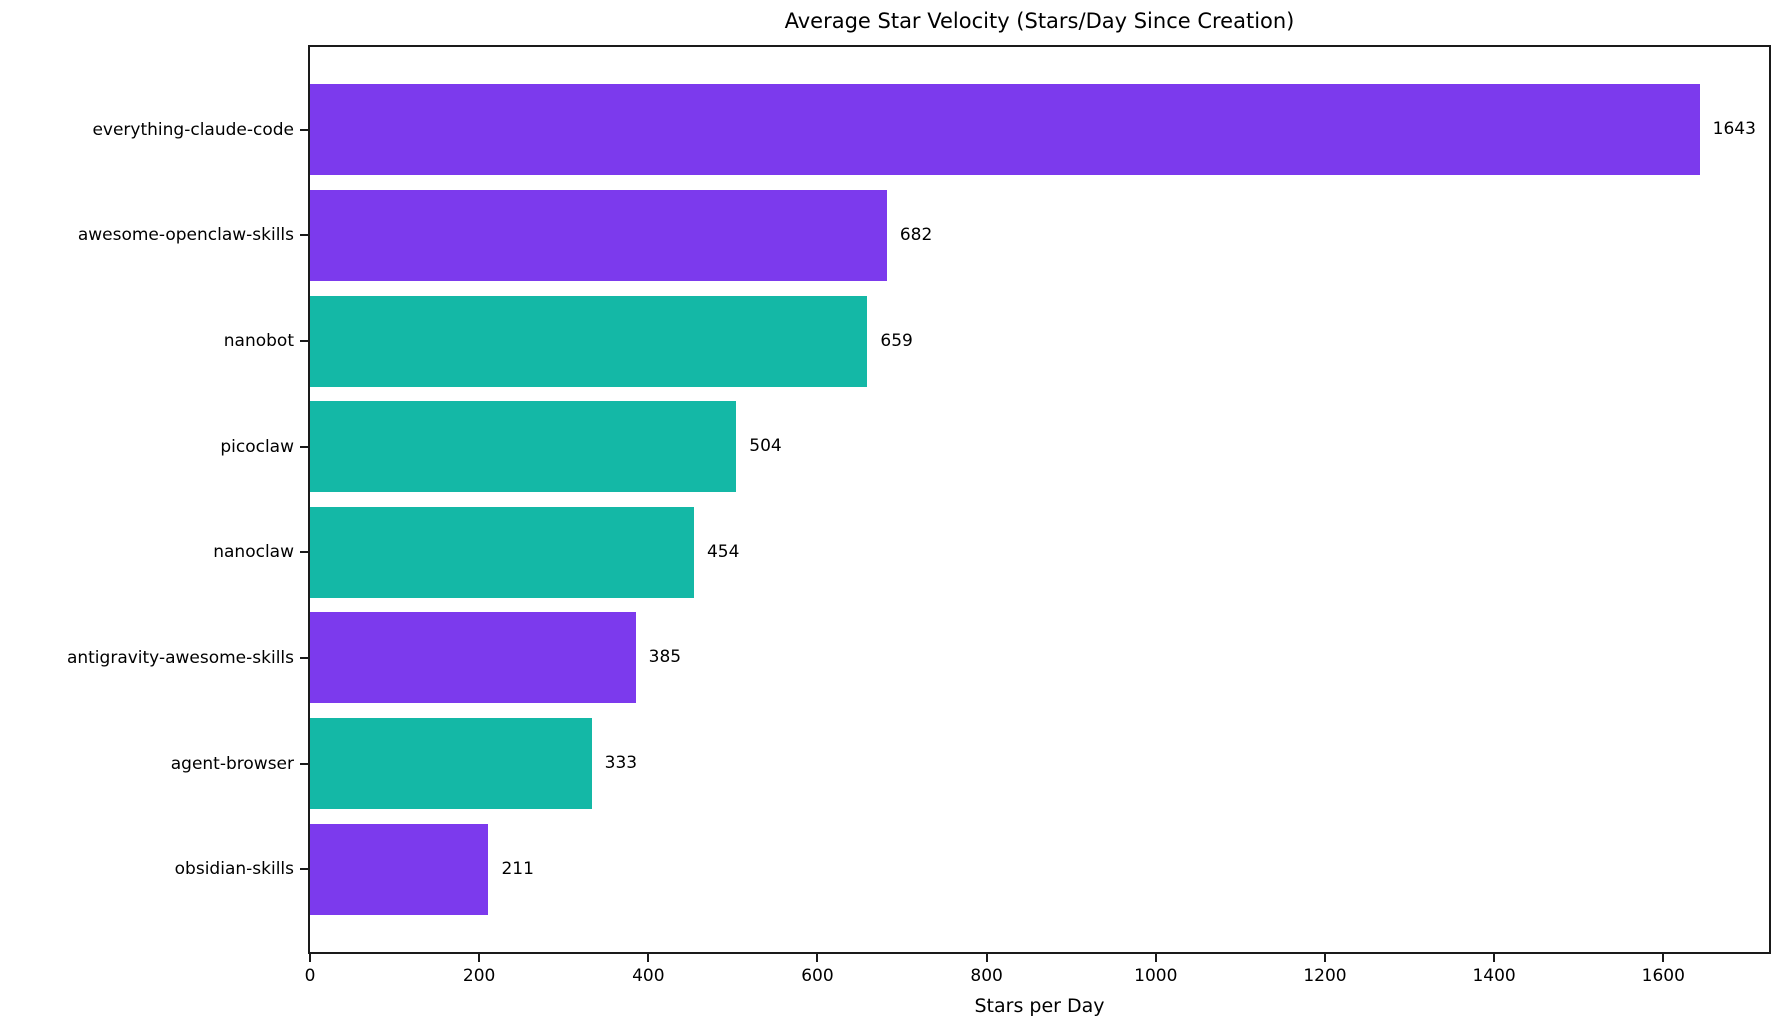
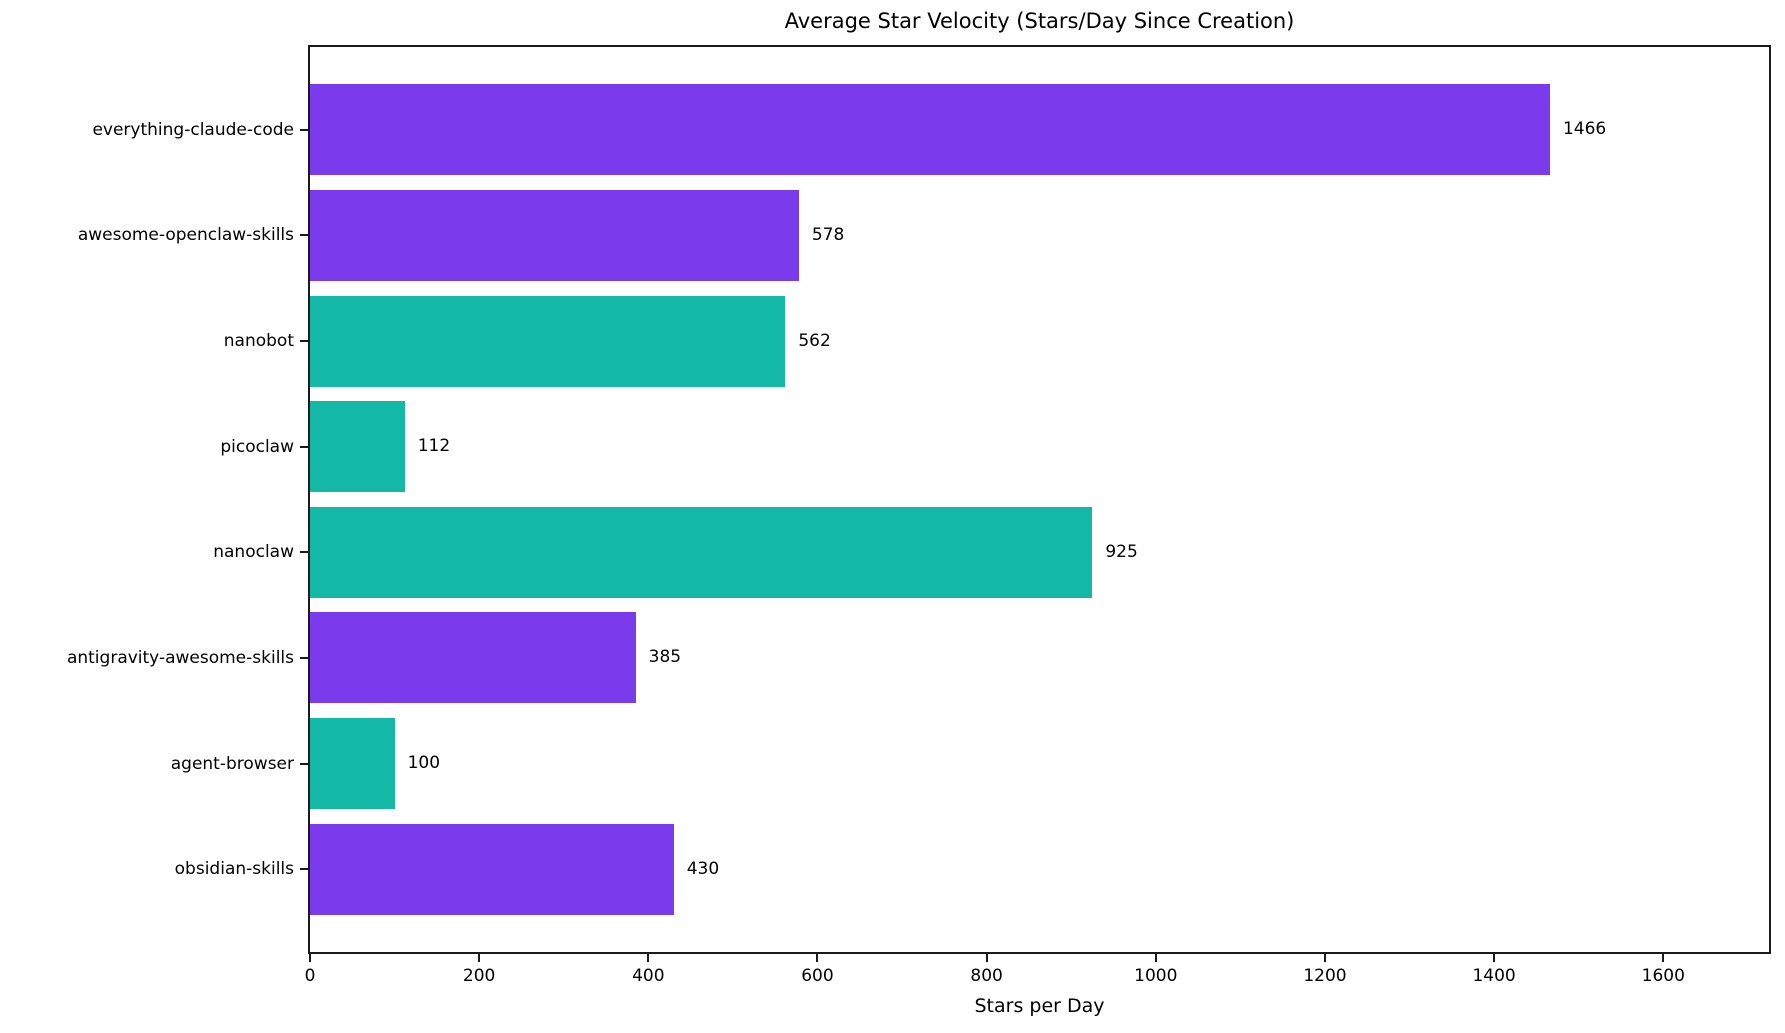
everything-claude-code: 1643 -> 1466
awesome-openclaw-skills: 682 -> 578
nanobot: 659 -> 562
picoclaw: 504 -> 112
nanoclaw: 454 -> 925
agent-browser: 333 -> 100
obsidian-skills: 211 -> 430
